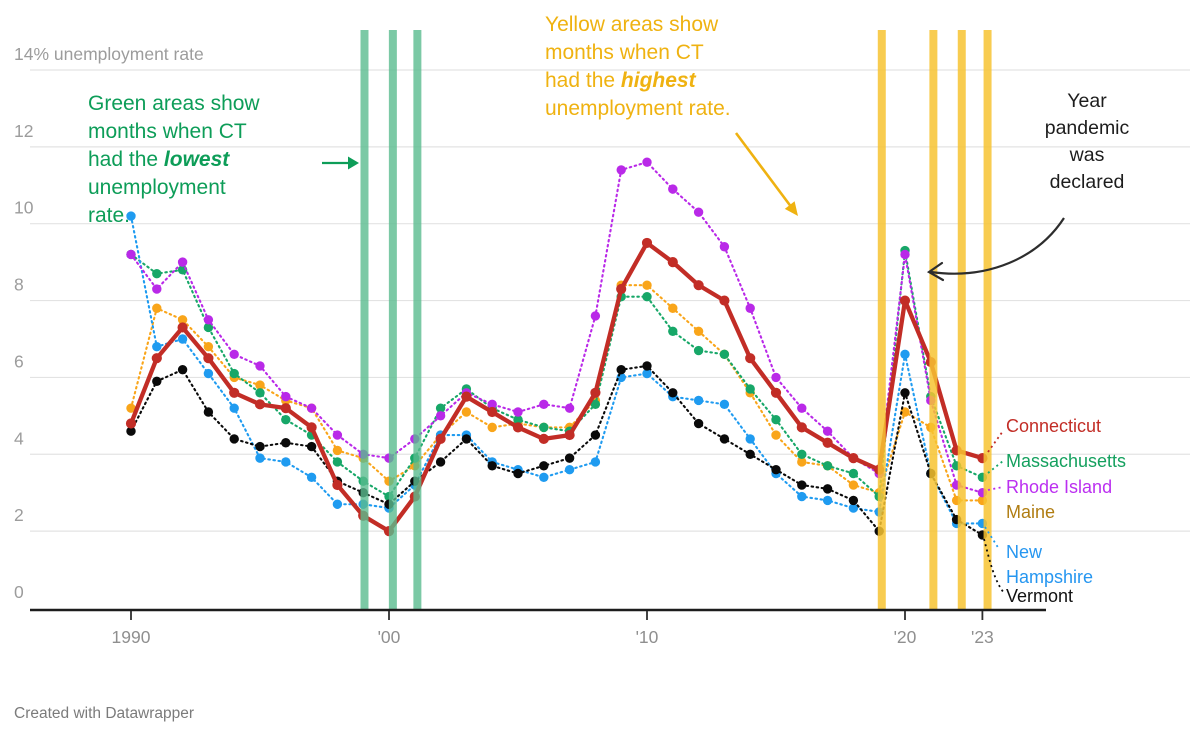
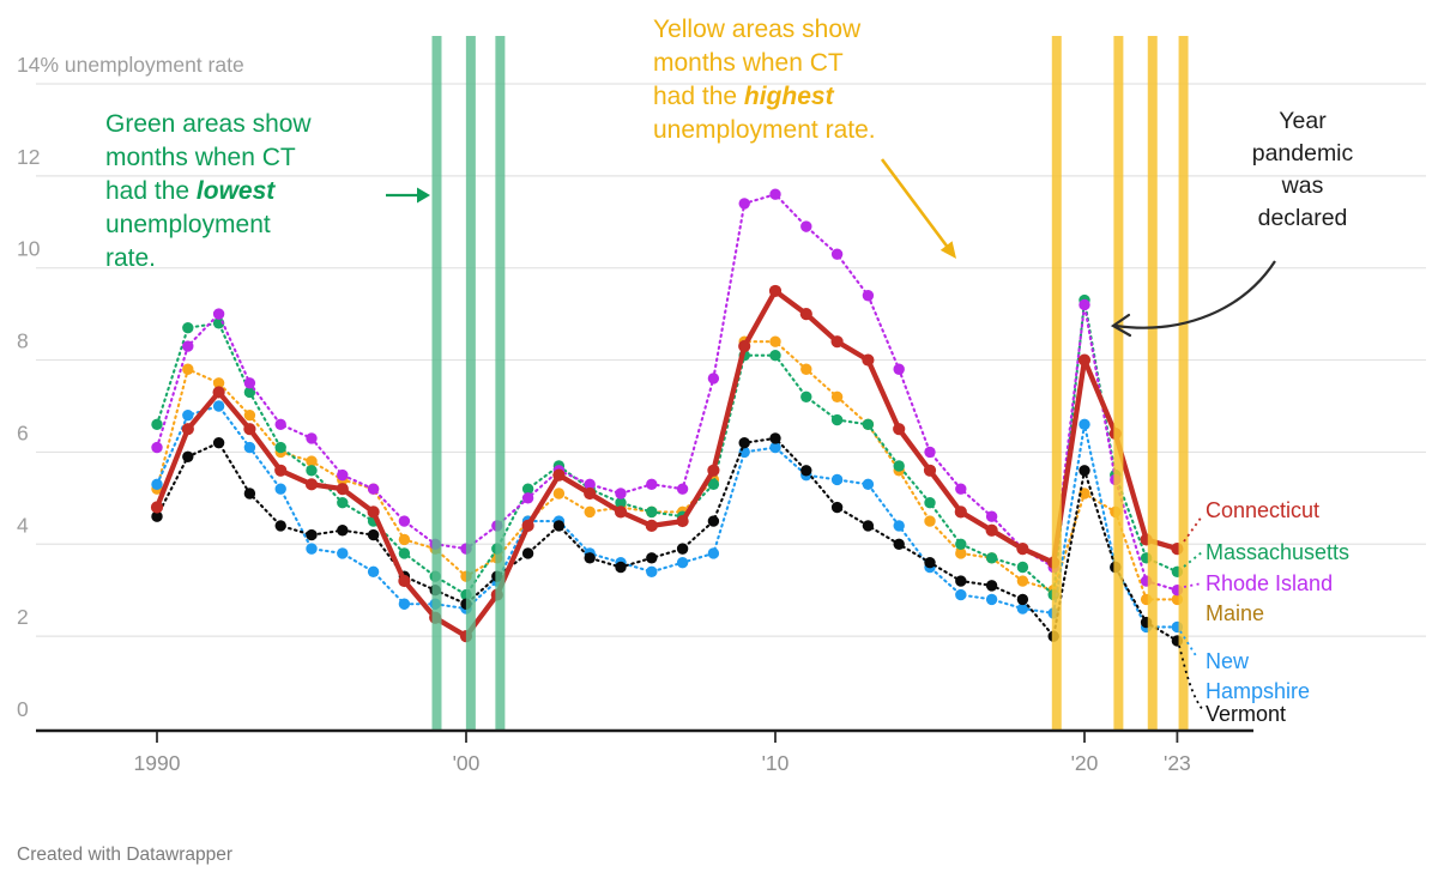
Massachusetts/1990: 9.2 -> 6.6
New Hampshire/1990: 10.2 -> 5.3
Rhode Island/1990: 9.2 -> 6.1
